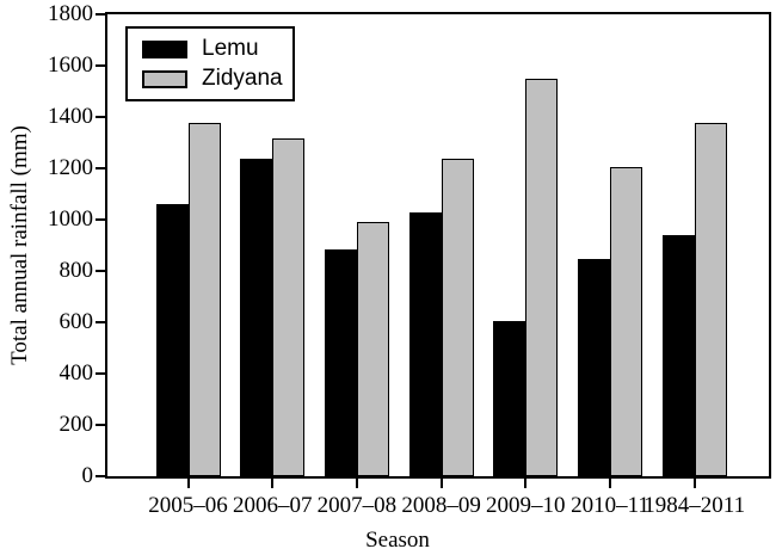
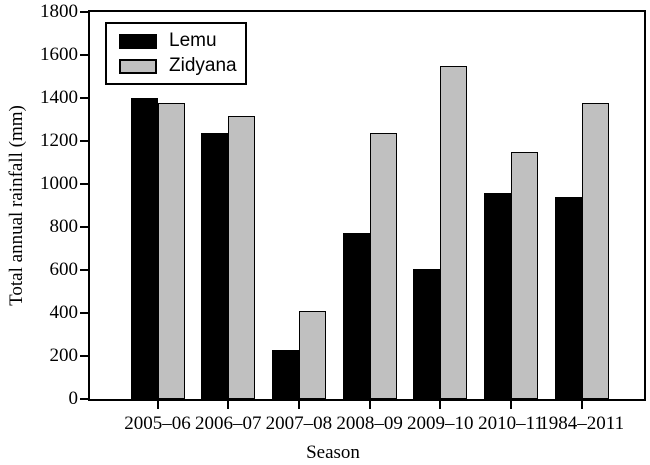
Lemu/2005–06: 1060 -> 1400
Lemu/2007–08: 880 -> 230
Zidyana/2007–08: 990 -> 410
Lemu/2008–09: 1030 -> 770
Lemu/2010–11: 840 -> 960
Zidyana/2010–11: 1200 -> 1150
